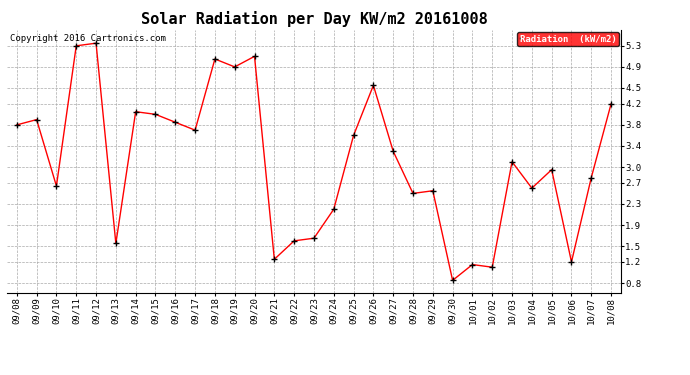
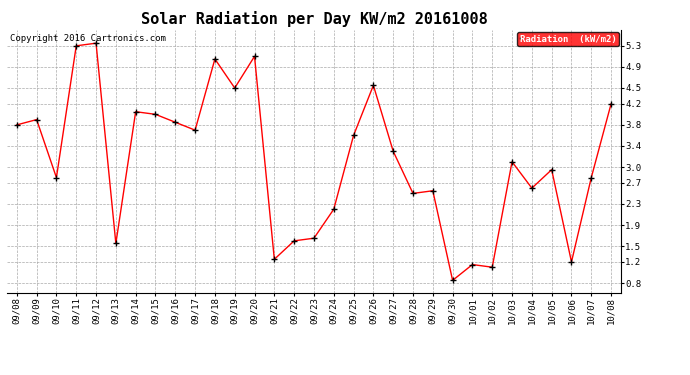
09/10: 2.64 -> 2.80
09/19: 4.90 -> 4.50
